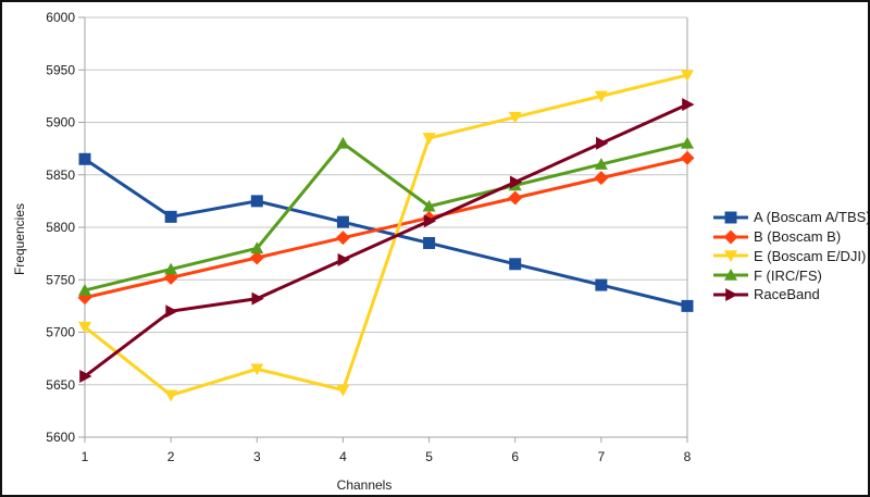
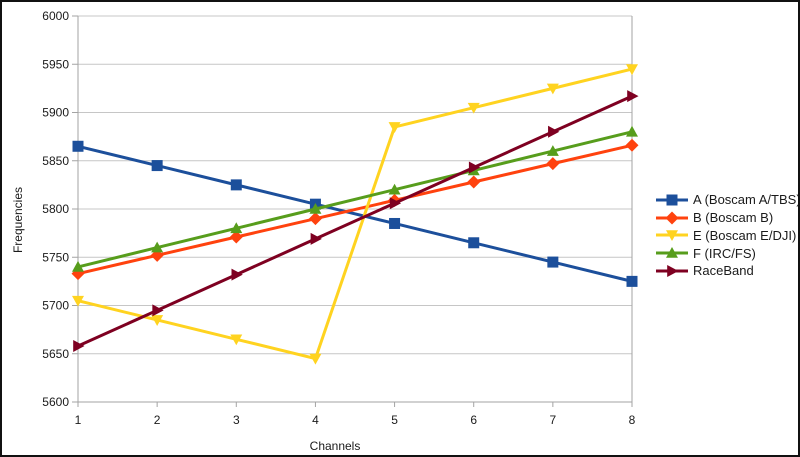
A (Boscam A/TBS)/2: 5810 -> 5840
E (Boscam E/DJI)/2: 5640 -> 5680
RaceBand/2: 5720 -> 5700
F (IRC/FS)/4: 5880 -> 5800
